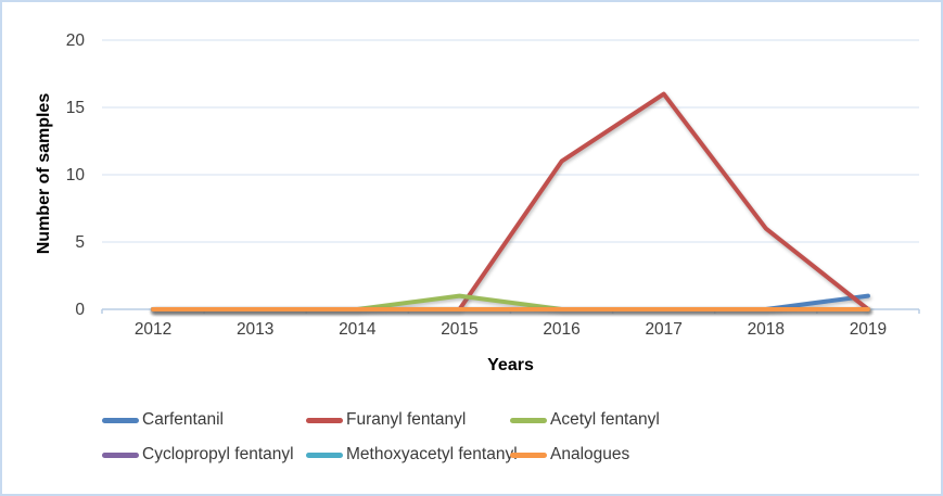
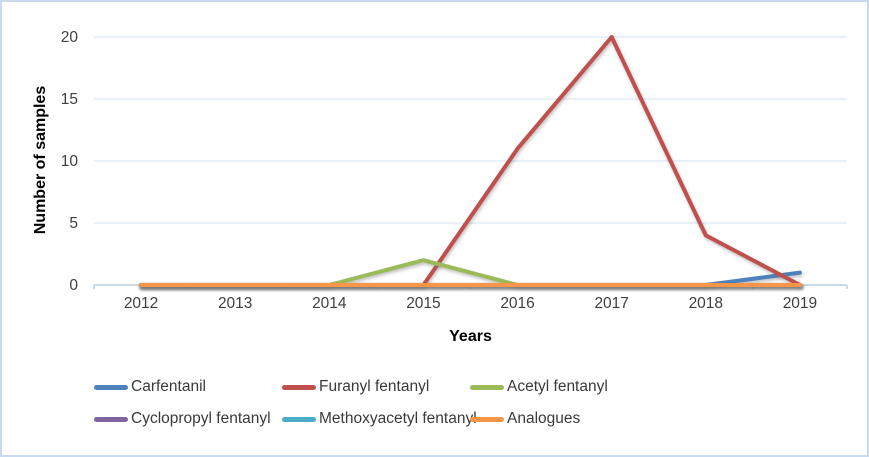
Acetyl fentanyl/2015: 1 -> 2
Furanyl fentanyl/2017: 16 -> 20
Furanyl fentanyl/2018: 6 -> 4
